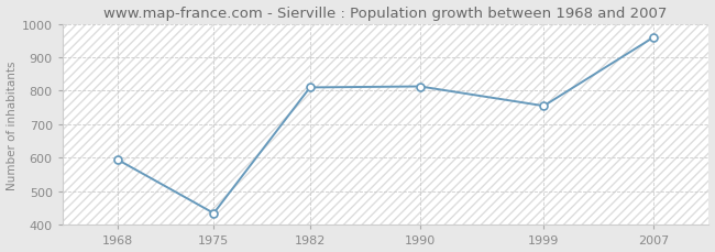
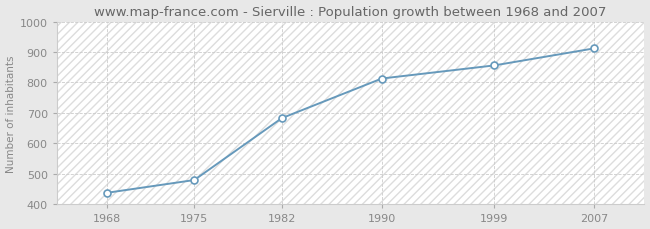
1968: 595 -> 438
1975: 435 -> 480
1982: 810 -> 683
1999: 755 -> 856
2007: 960 -> 912
